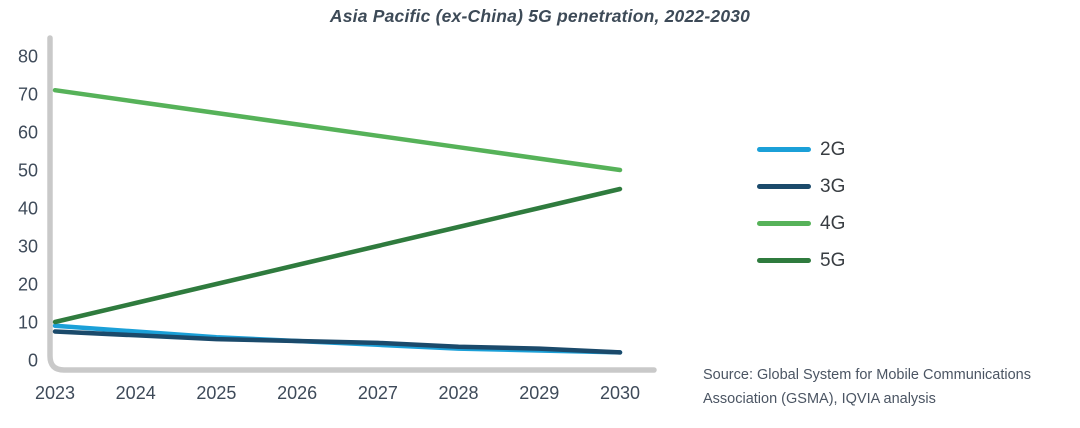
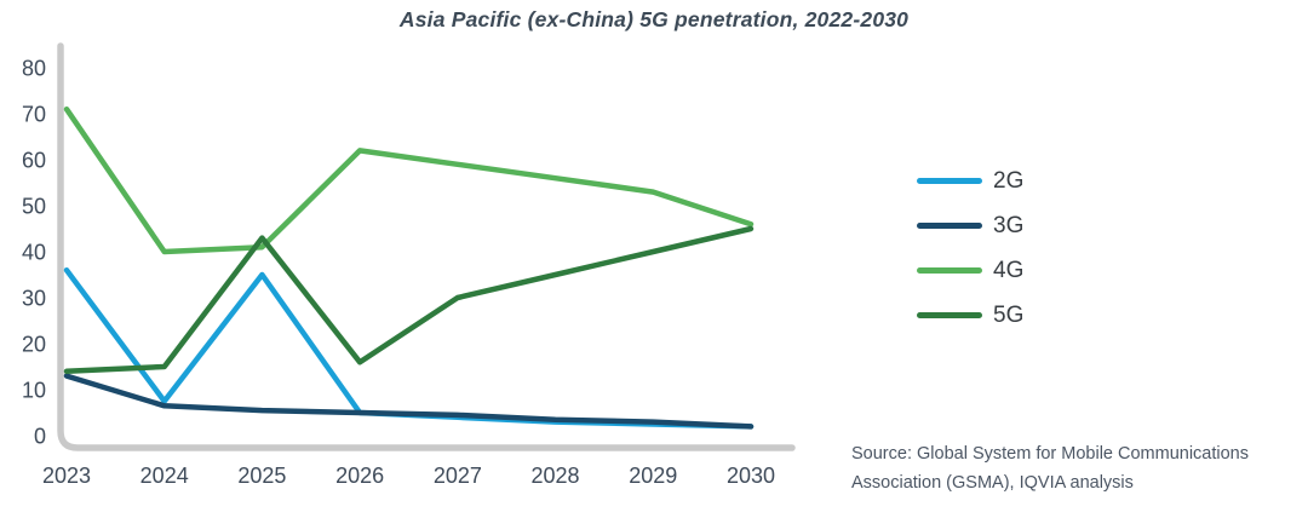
2G/2023: 9 -> 36
3G/2023: 8 -> 13
5G/2023: 10 -> 14
4G/2024: 68 -> 40
2G/2025: 6 -> 35
4G/2025: 65 -> 41
5G/2025: 20 -> 43
5G/2026: 25 -> 16
4G/2030: 50 -> 46
